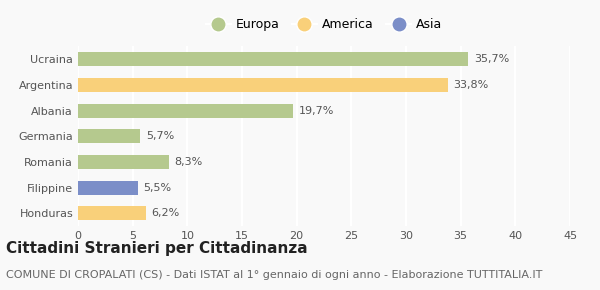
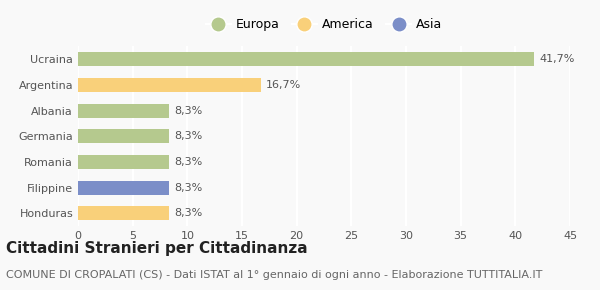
Ucraina: 35,7% -> 41,7%
Argentina: 33,8% -> 16,7%
Albania: 19,7% -> 8,3%
Germania: 5,7% -> 8,3%
Filippine: 5,5% -> 8,3%
Honduras: 6,2% -> 8,3%
